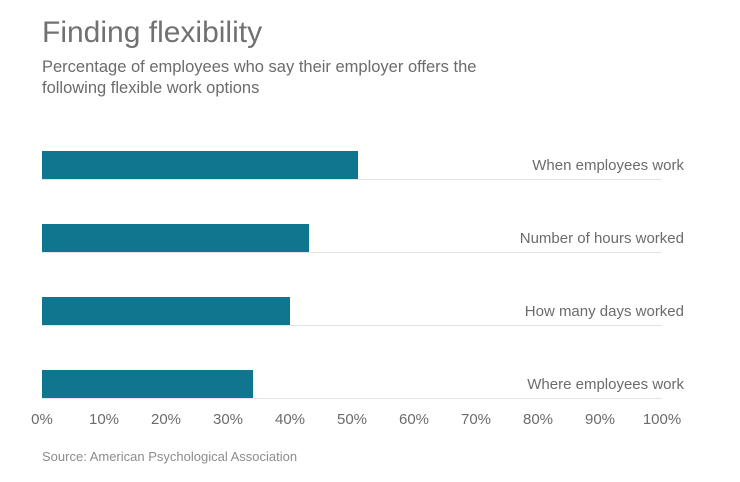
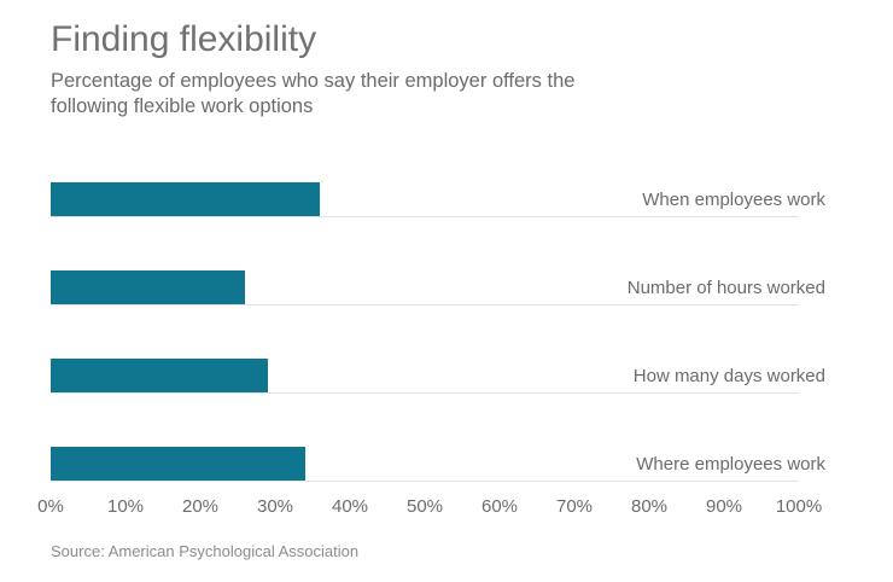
When employees work: 51% -> 36%
Number of hours worked: 43% -> 26%
How many days worked: 40% -> 29%
